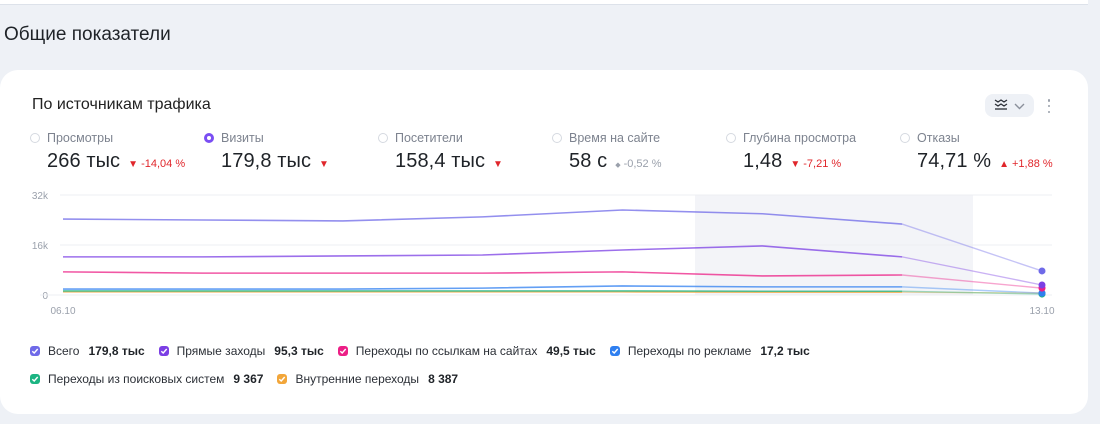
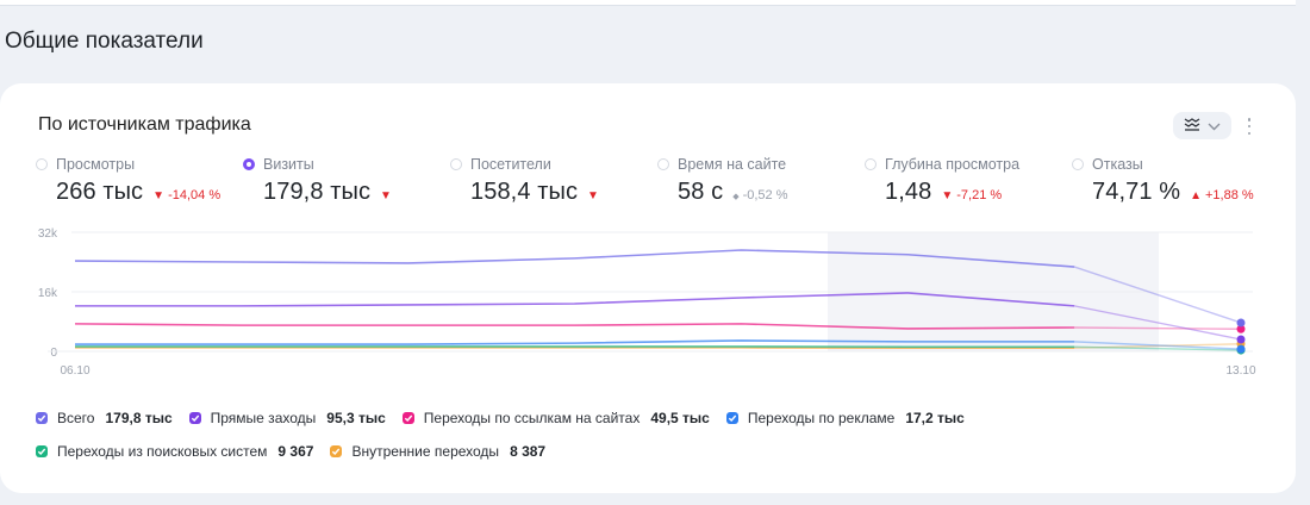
Переходы по ссылкам на сайтах/13.10: 2k -> 6k
Внутренние переходы/13.10: 1k -> 2k
